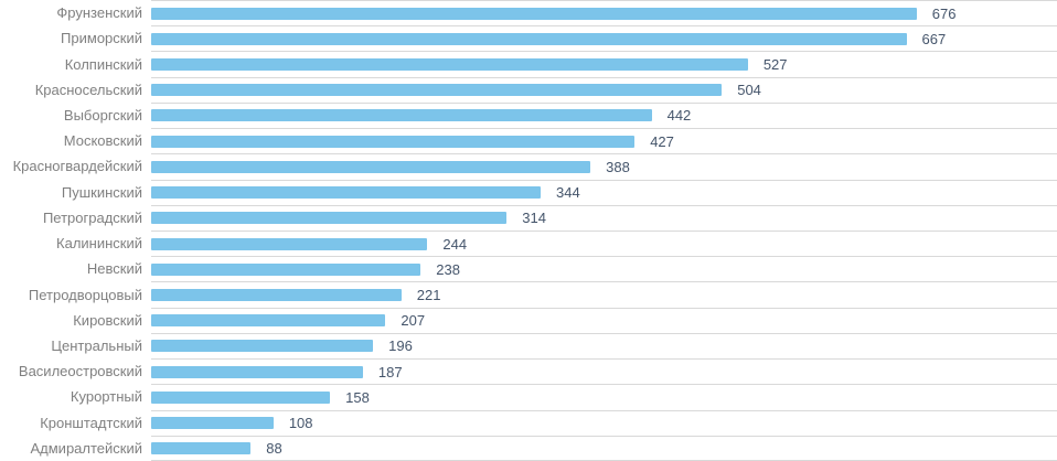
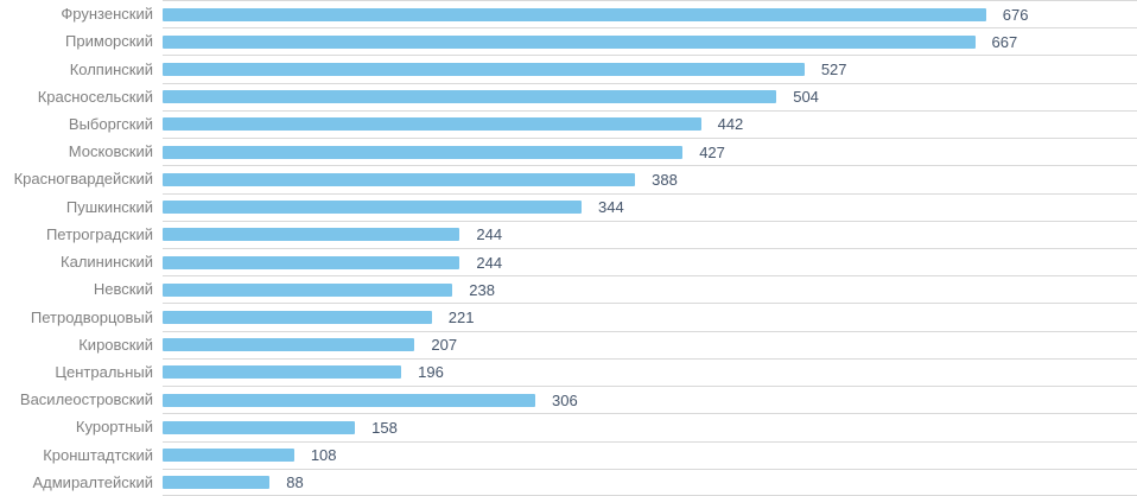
Петроградский: 314 -> 244
Василеостровский: 187 -> 306
